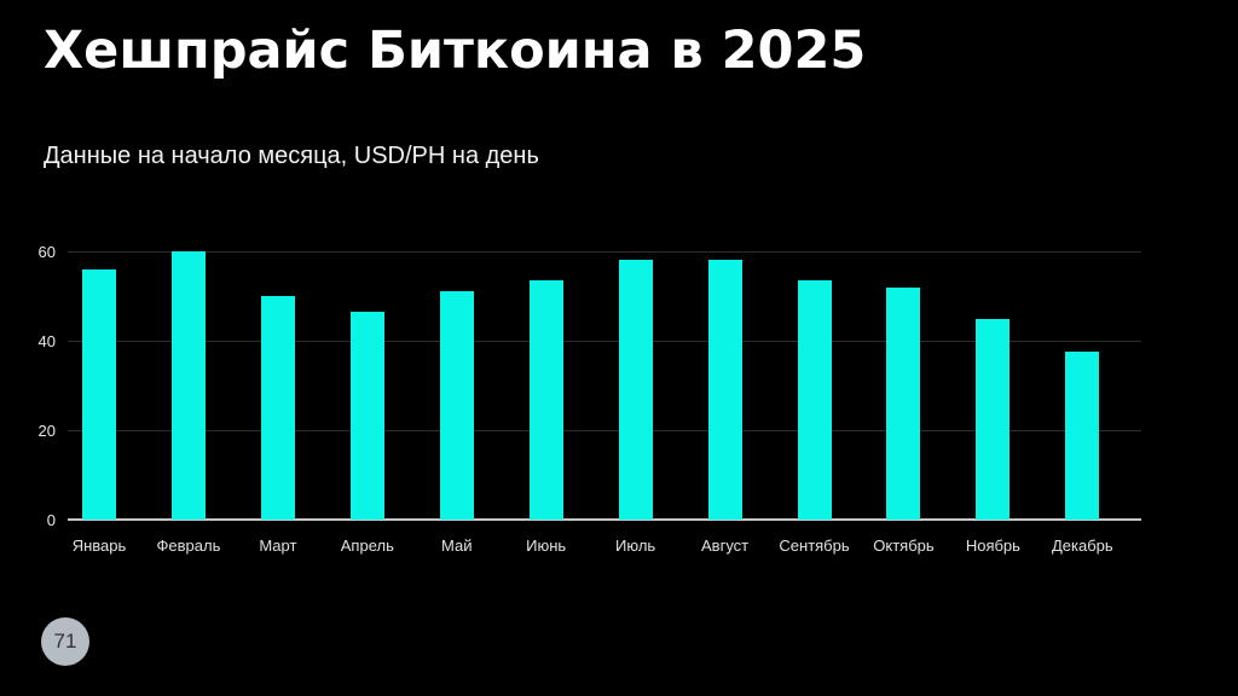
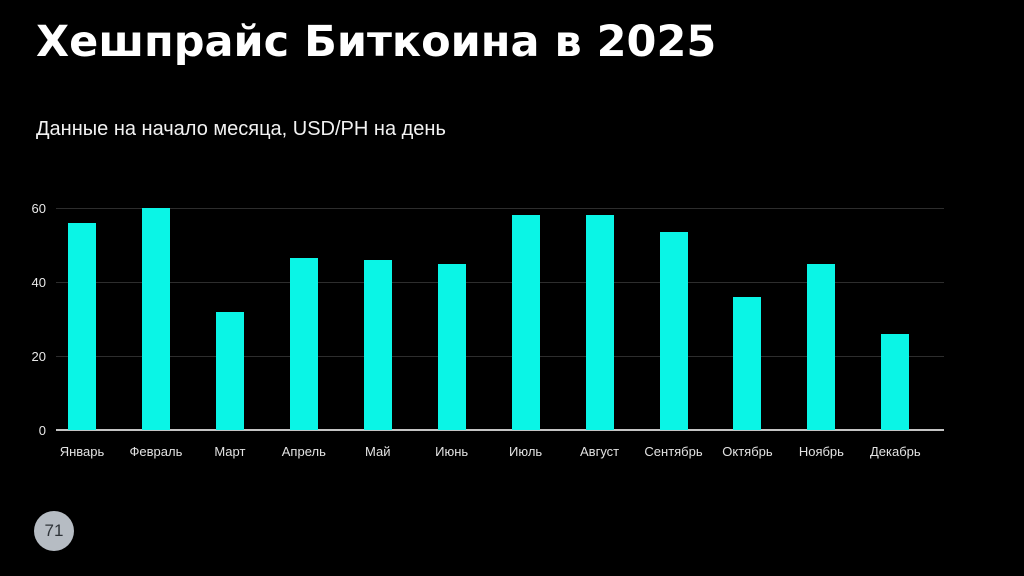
Март: 50 -> 32
Май: 51 -> 46
Июнь: 54 -> 45
Октябрь: 52 -> 36
Декабрь: 38 -> 26
